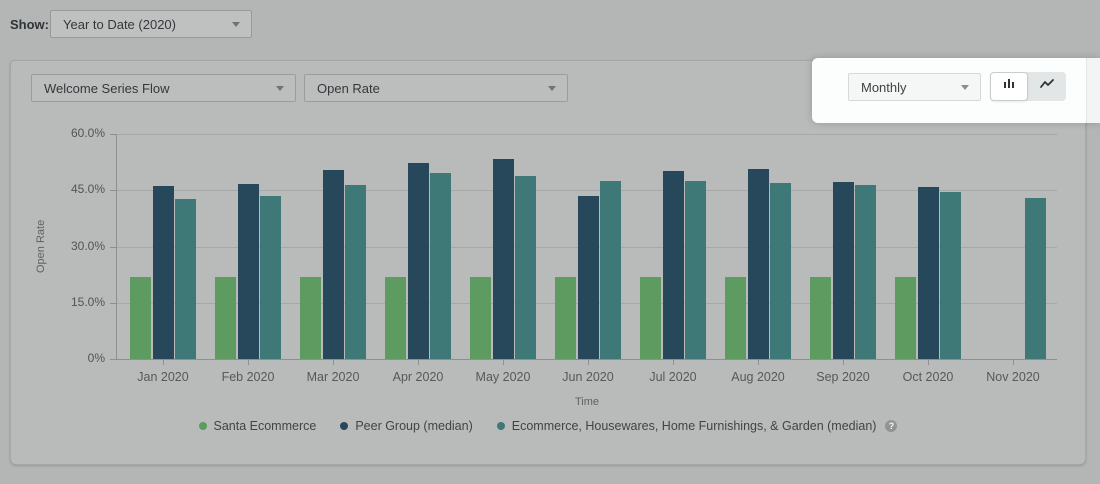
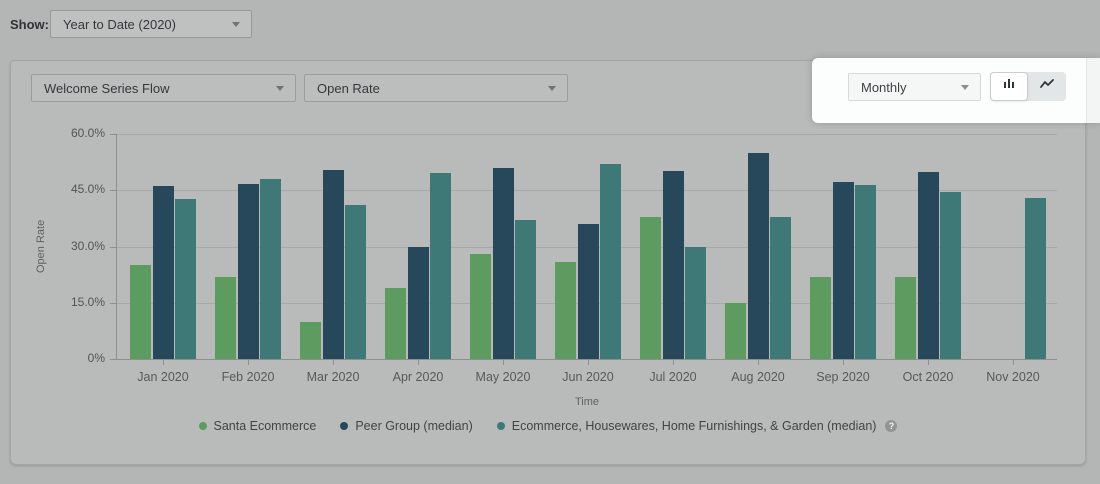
Santa Ecommerce/Jan 2020: 22% -> 25%
Ecommerce, Housewares, Home Furnishings, & Garden (median)/Feb 2020: 43% -> 48%
Santa Ecommerce/Mar 2020: 22% -> 10%
Ecommerce, Housewares, Home Furnishings, & Garden (median)/Mar 2020: 46% -> 41%
Santa Ecommerce/Apr 2020: 22% -> 19%
Peer Group (median)/Apr 2020: 52% -> 30%
Santa Ecommerce/May 2020: 22% -> 28%
Peer Group (median)/May 2020: 53% -> 51%
Ecommerce, Housewares, Home Furnishings, & Garden (median)/May 2020: 49% -> 37%
Santa Ecommerce/Jun 2020: 22% -> 26%
Peer Group (median)/Jun 2020: 43% -> 36%
Ecommerce, Housewares, Home Furnishings, & Garden (median)/Jun 2020: 48% -> 52%
Santa Ecommerce/Jul 2020: 22% -> 38%
Ecommerce, Housewares, Home Furnishings, & Garden (median)/Jul 2020: 47% -> 30%
Santa Ecommerce/Aug 2020: 22% -> 15%
Peer Group (median)/Aug 2020: 51% -> 55%
Ecommerce, Housewares, Home Furnishings, & Garden (median)/Aug 2020: 47% -> 38%
Peer Group (median)/Oct 2020: 46% -> 50%
